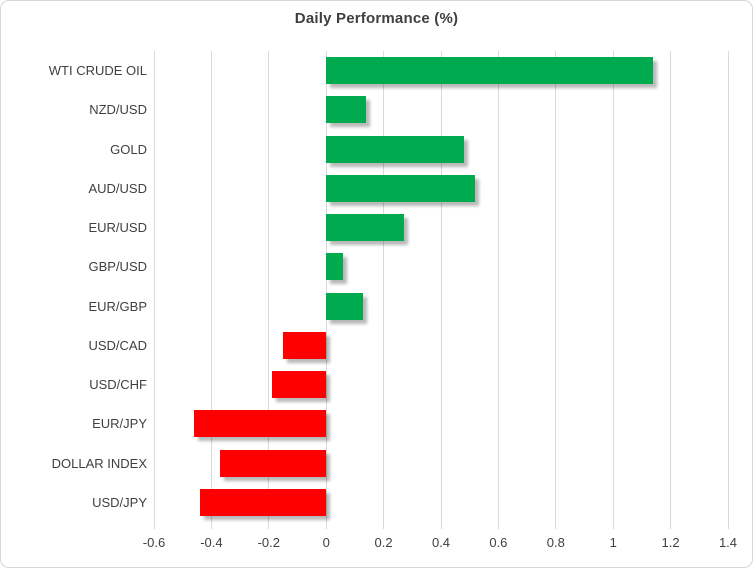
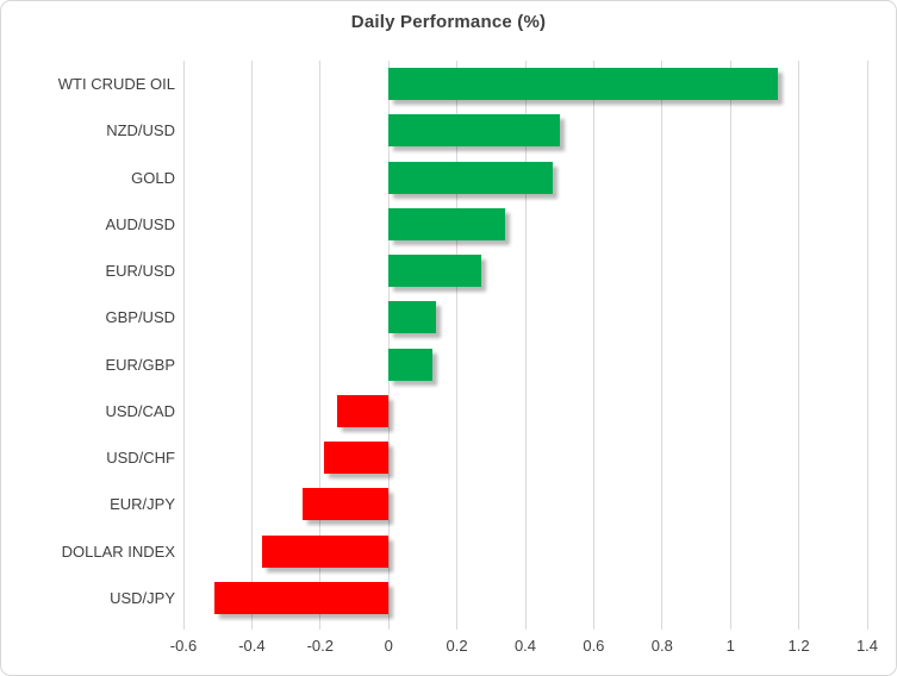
NZD/USD: 0.14 -> 0.50
AUD/USD: 0.52 -> 0.34
GBP/USD: 0.06 -> 0.14
EUR/JPY: -0.46 -> -0.25
USD/JPY: -0.44 -> -0.51
